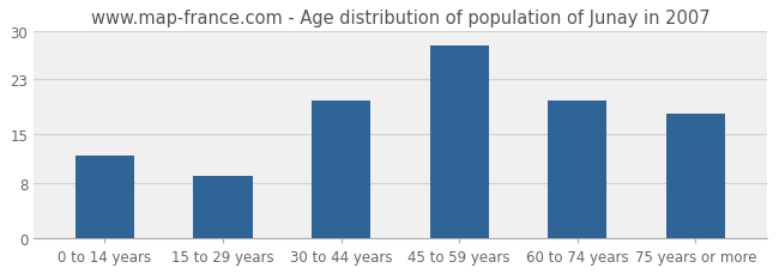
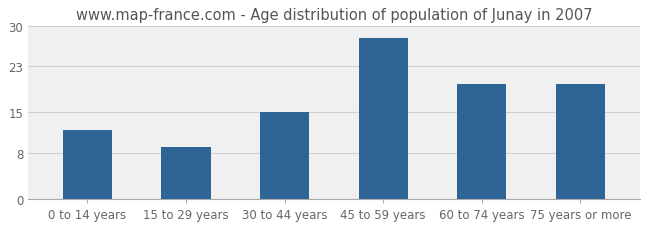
30 to 44 years: 20 -> 15
75 years or more: 18 -> 20
